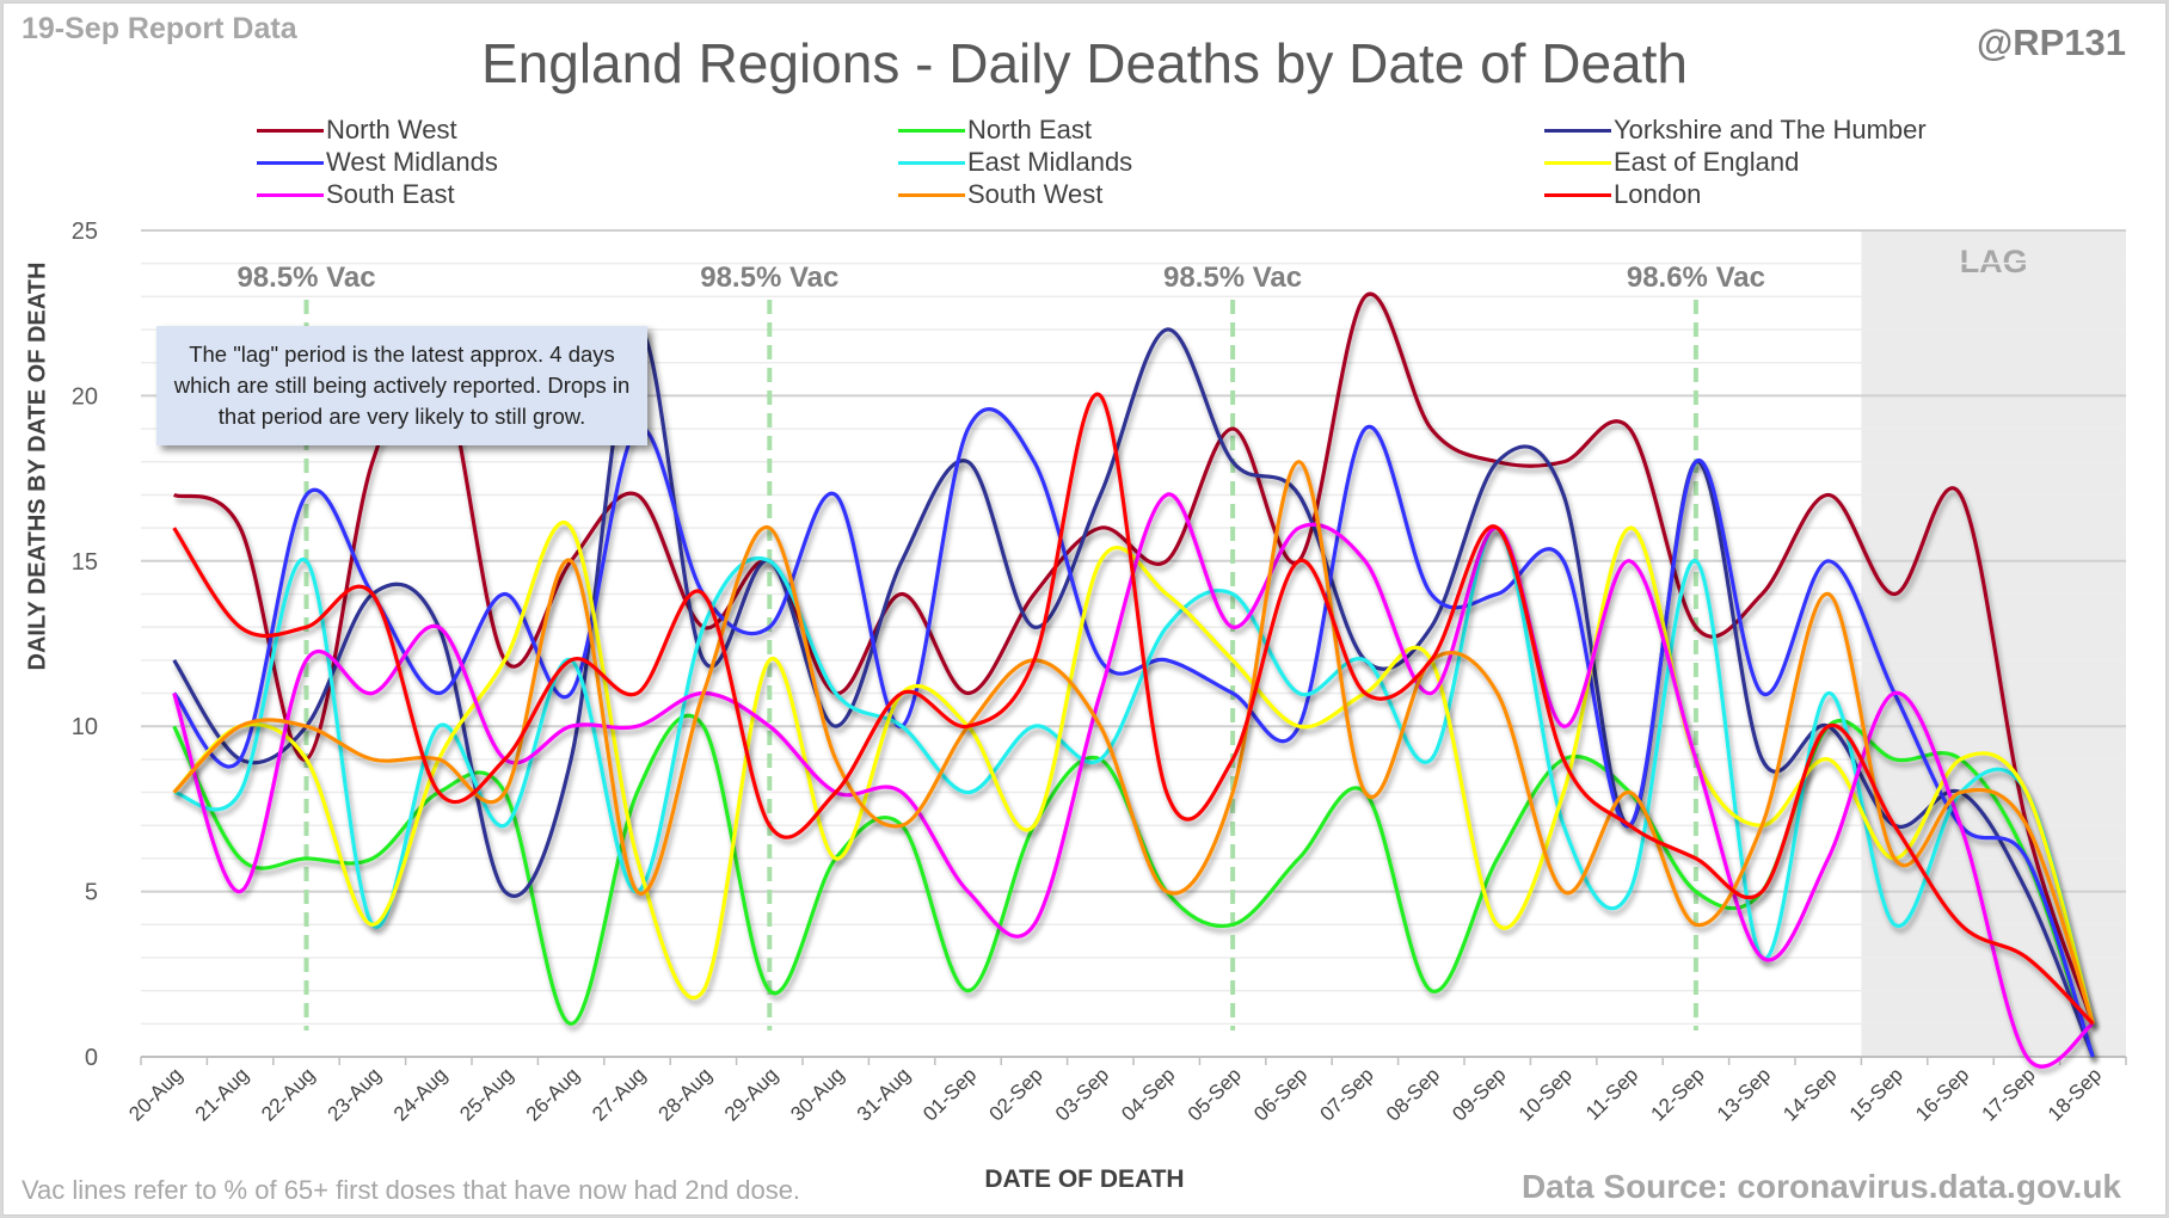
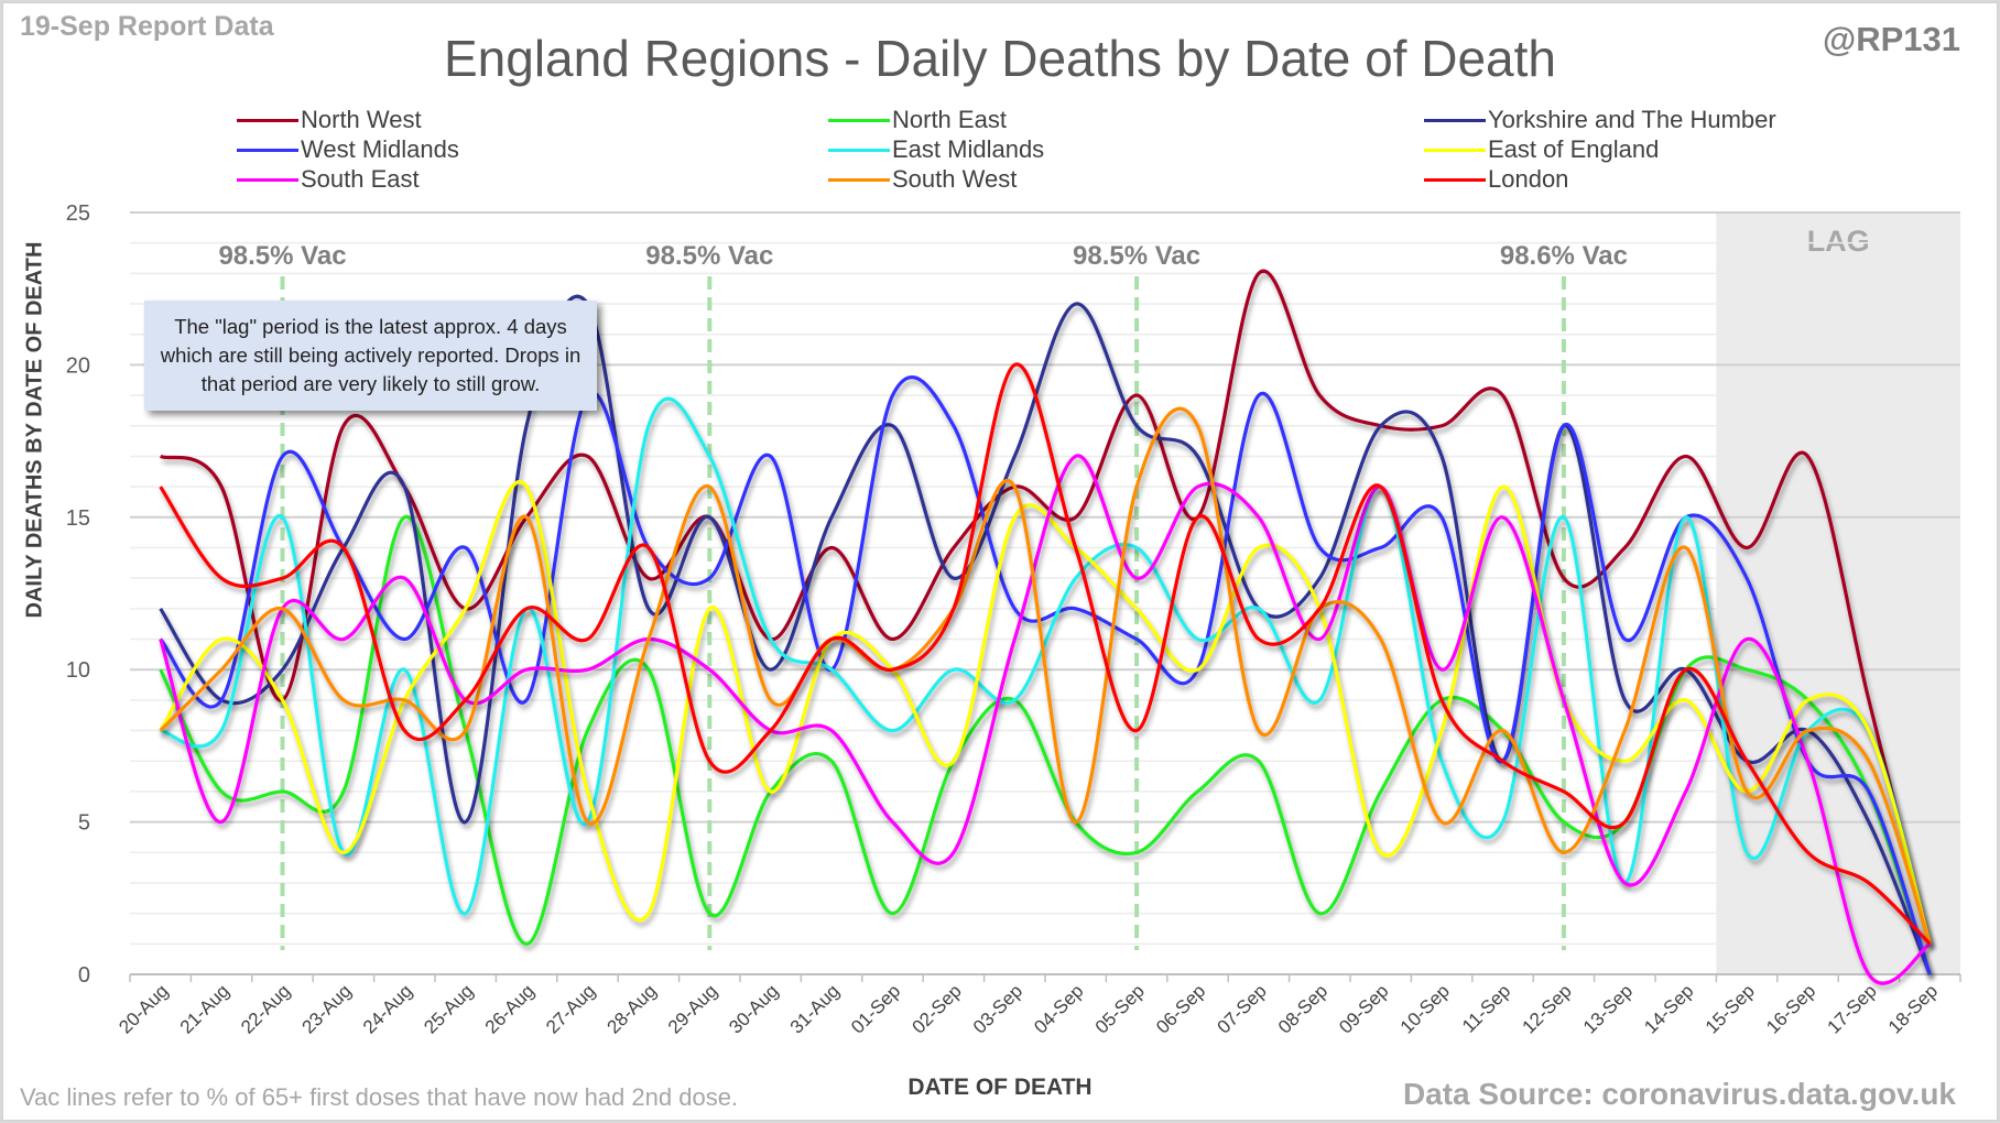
East of England/21-Aug: 10 -> 11
South West/22-Aug: 10 -> 12
North West/24-Aug: 21 -> 16
North East/24-Aug: 8 -> 15
Yorkshire and The Humber/24-Aug: 13 -> 16
East Midlands/25-Aug: 7 -> 2
Yorkshire and The Humber/26-Aug: 9 -> 18
West Midlands/26-Aug: 11 -> 9
East Midlands/28-Aug: 13 -> 18
East Midlands/29-Aug: 15 -> 17
South West/31-Aug: 7 -> 11
South West/03-Sep: 10 -> 16
London/04-Sep: 8 -> 14
South West/05-Sep: 8 -> 16
London/05-Sep: 9 -> 8
North East/07-Sep: 8 -> 7
East of England/07-Sep: 11 -> 14
South West/13-Sep: 7 -> 8
East Midlands/14-Sep: 11 -> 15
North East/15-Sep: 9 -> 10
West Midlands/15-Sep: 11 -> 13
North West/17-Sep: 7 -> 9
